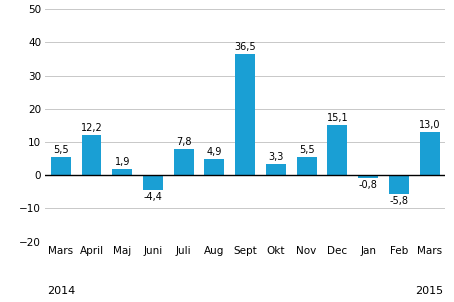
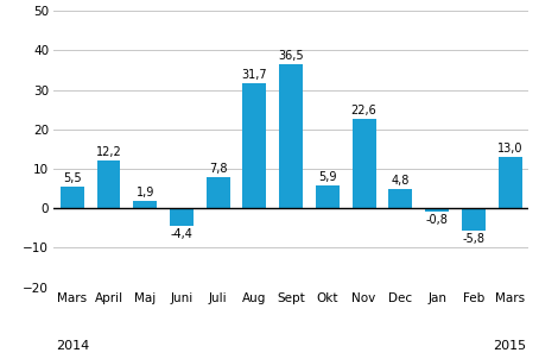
Aug: 4,9 -> 31,7
Okt: 3,3 -> 5,9
Nov: 5,5 -> 22,6
Dec: 15,1 -> 4,8
